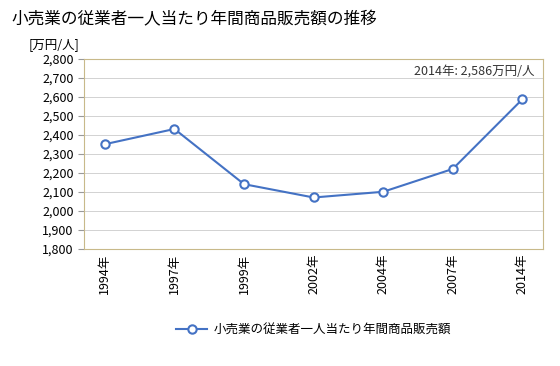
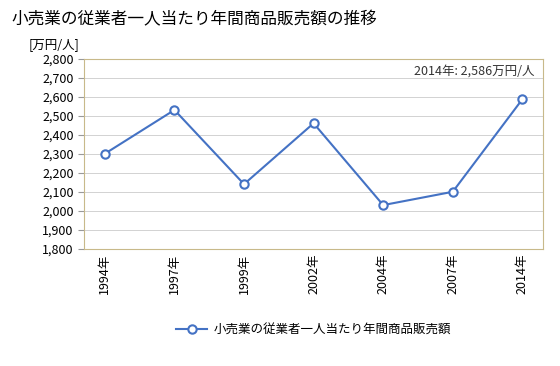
1994年: 2,350 -> 2,300
1997年: 2,430 -> 2,530
2002年: 2,070 -> 2,460
2004年: 2,100 -> 2,030
2007年: 2,220 -> 2,100
